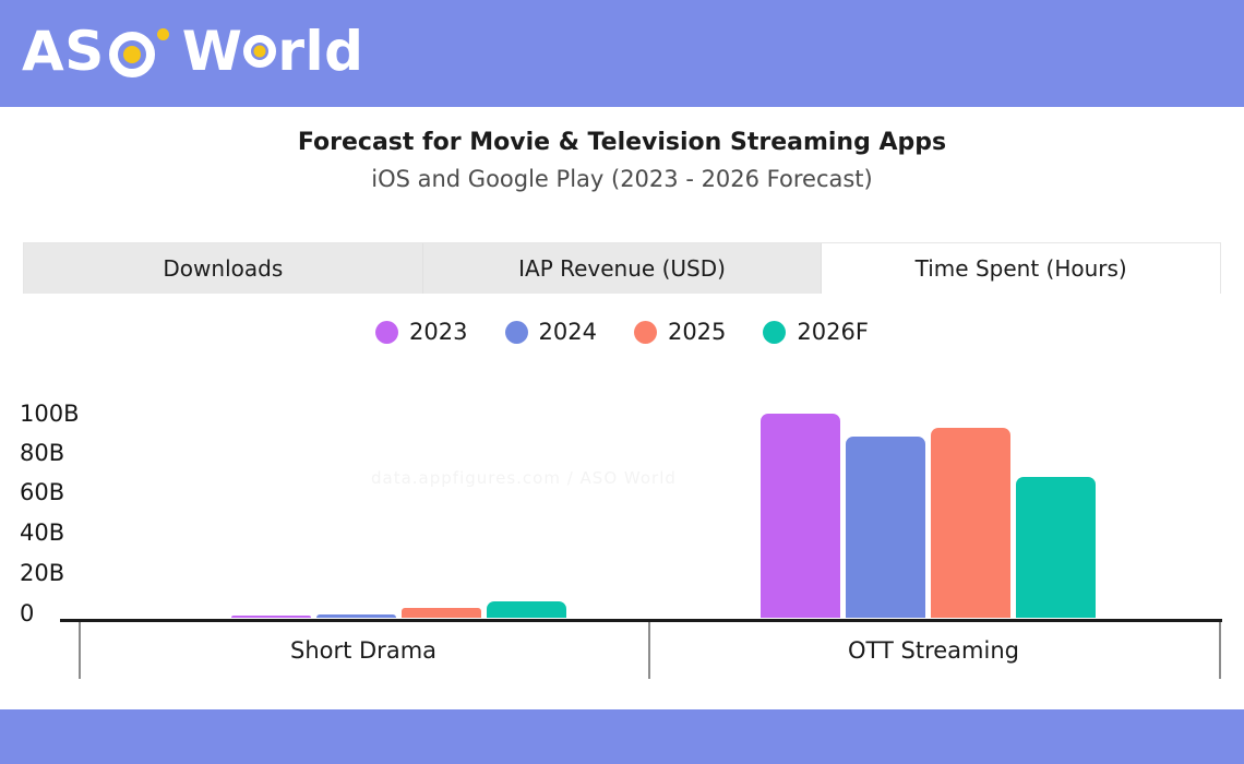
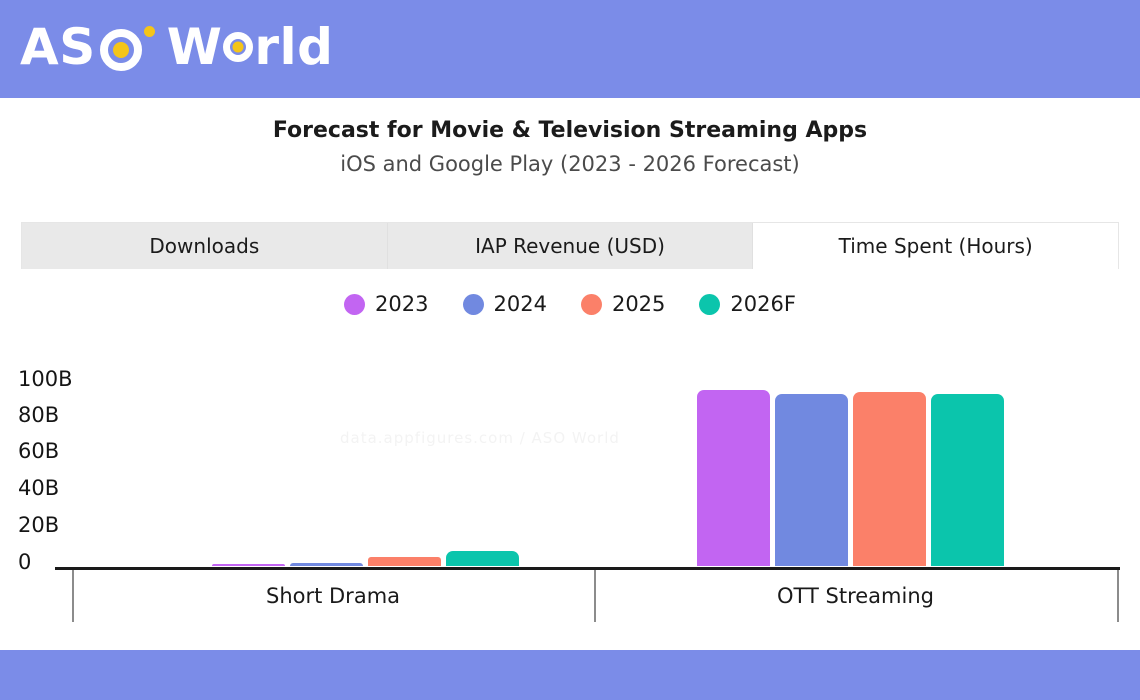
2023/OTT Streaming: 91B -> 86B
2024/OTT Streaming: 81B -> 84B
2026F/OTT Streaming: 63B -> 84B
